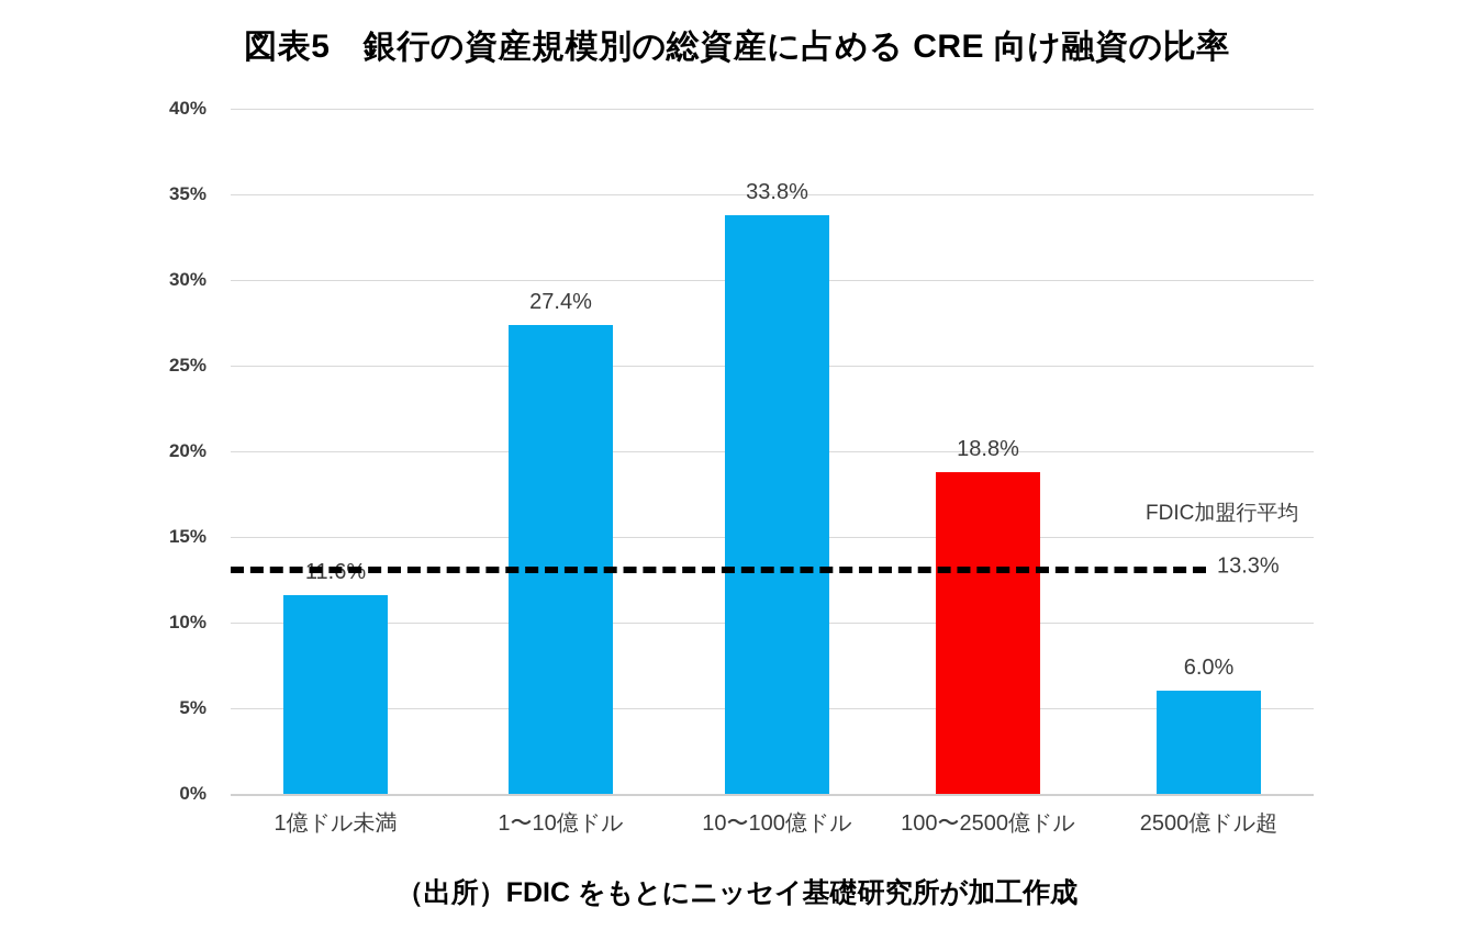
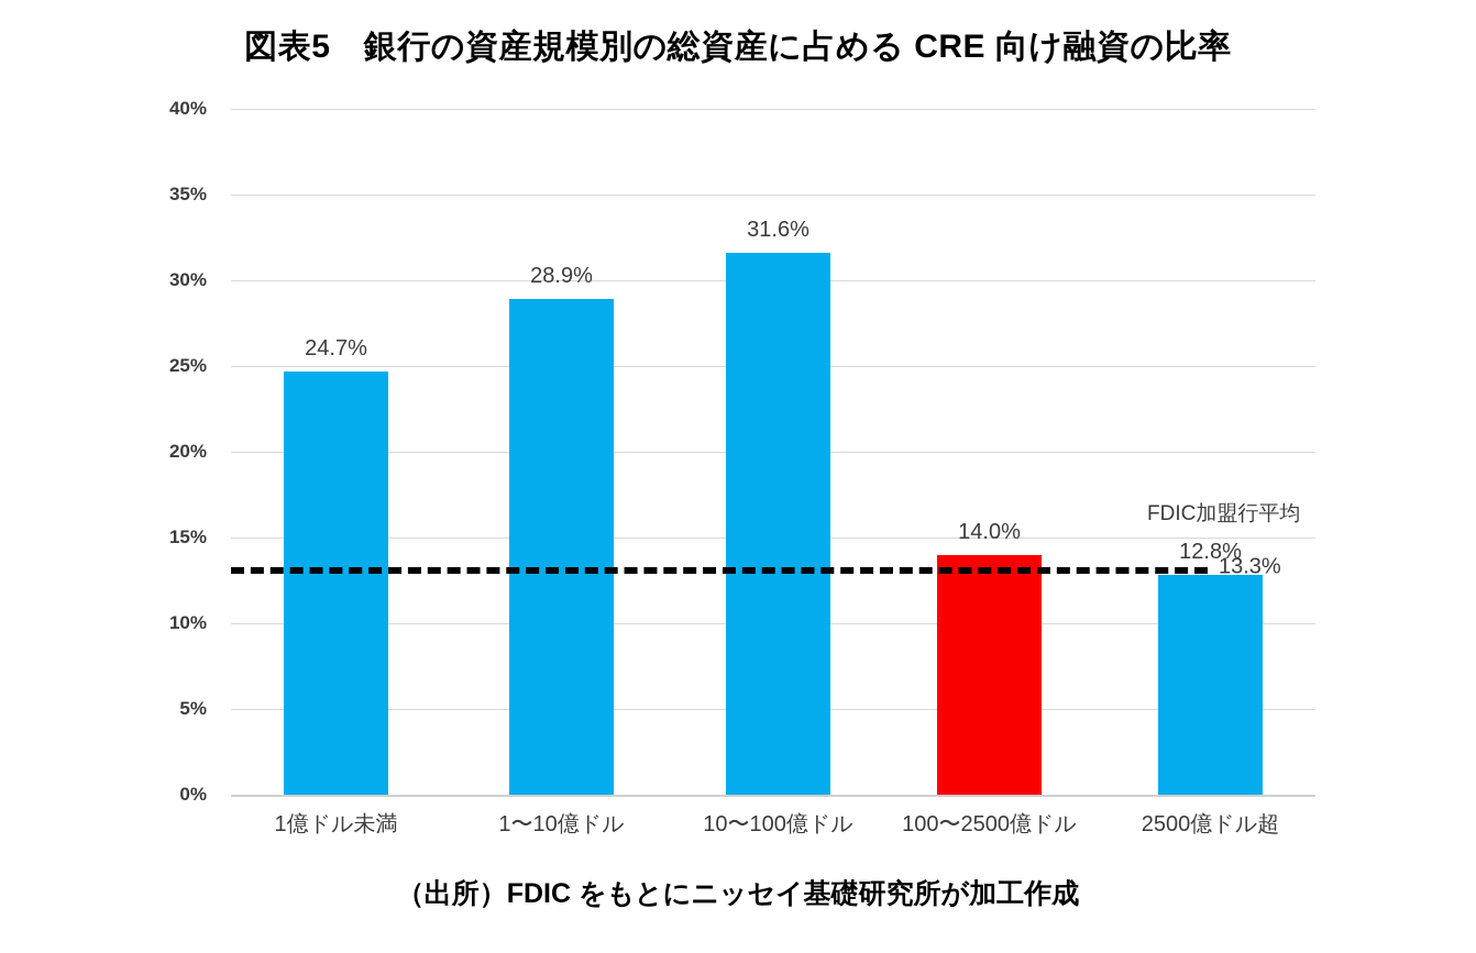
1億ドル未満: 11.6% -> 24.7%
1〜10億ドル: 27.4% -> 28.9%
10〜100億ドル: 33.8% -> 31.6%
100〜2500億ドル: 18.8% -> 14.0%
2500億ドル超: 6.0% -> 12.8%
